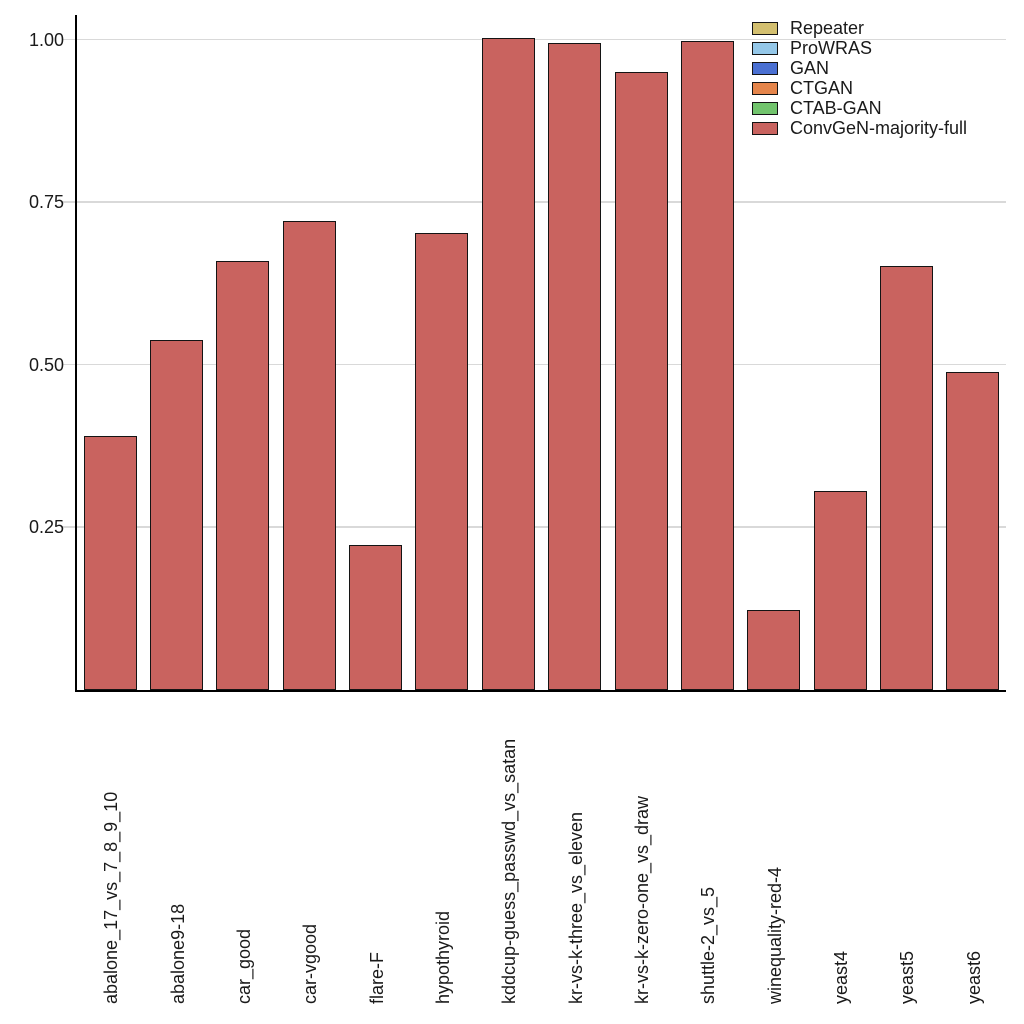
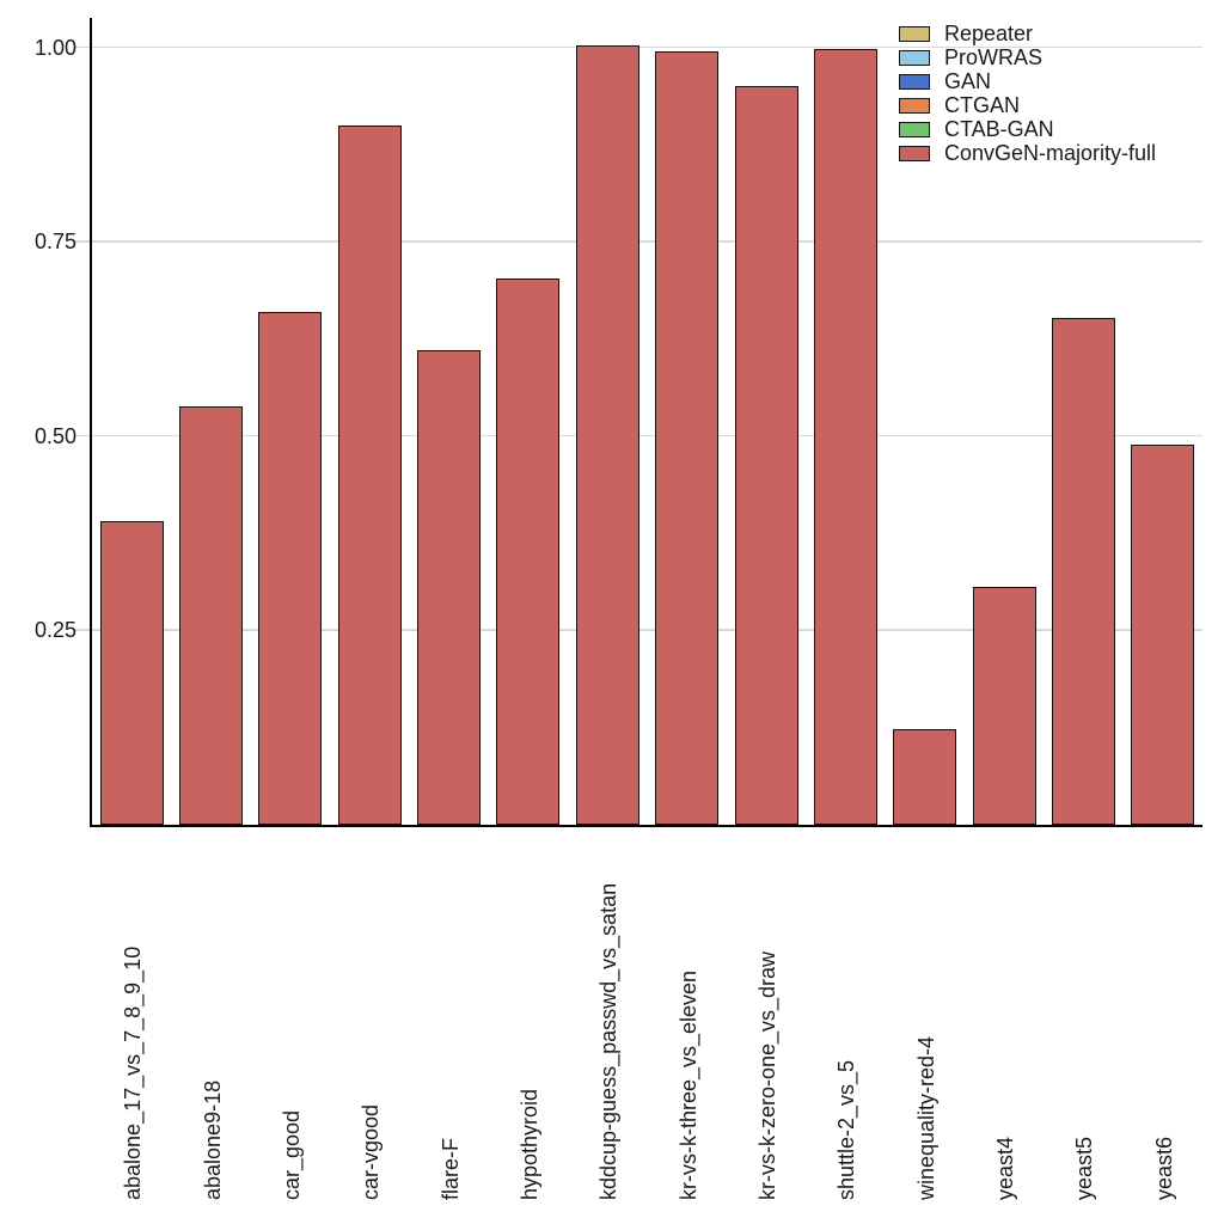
car-vgood: 0.72 -> 0.90
flare-F: 0.22 -> 0.61
